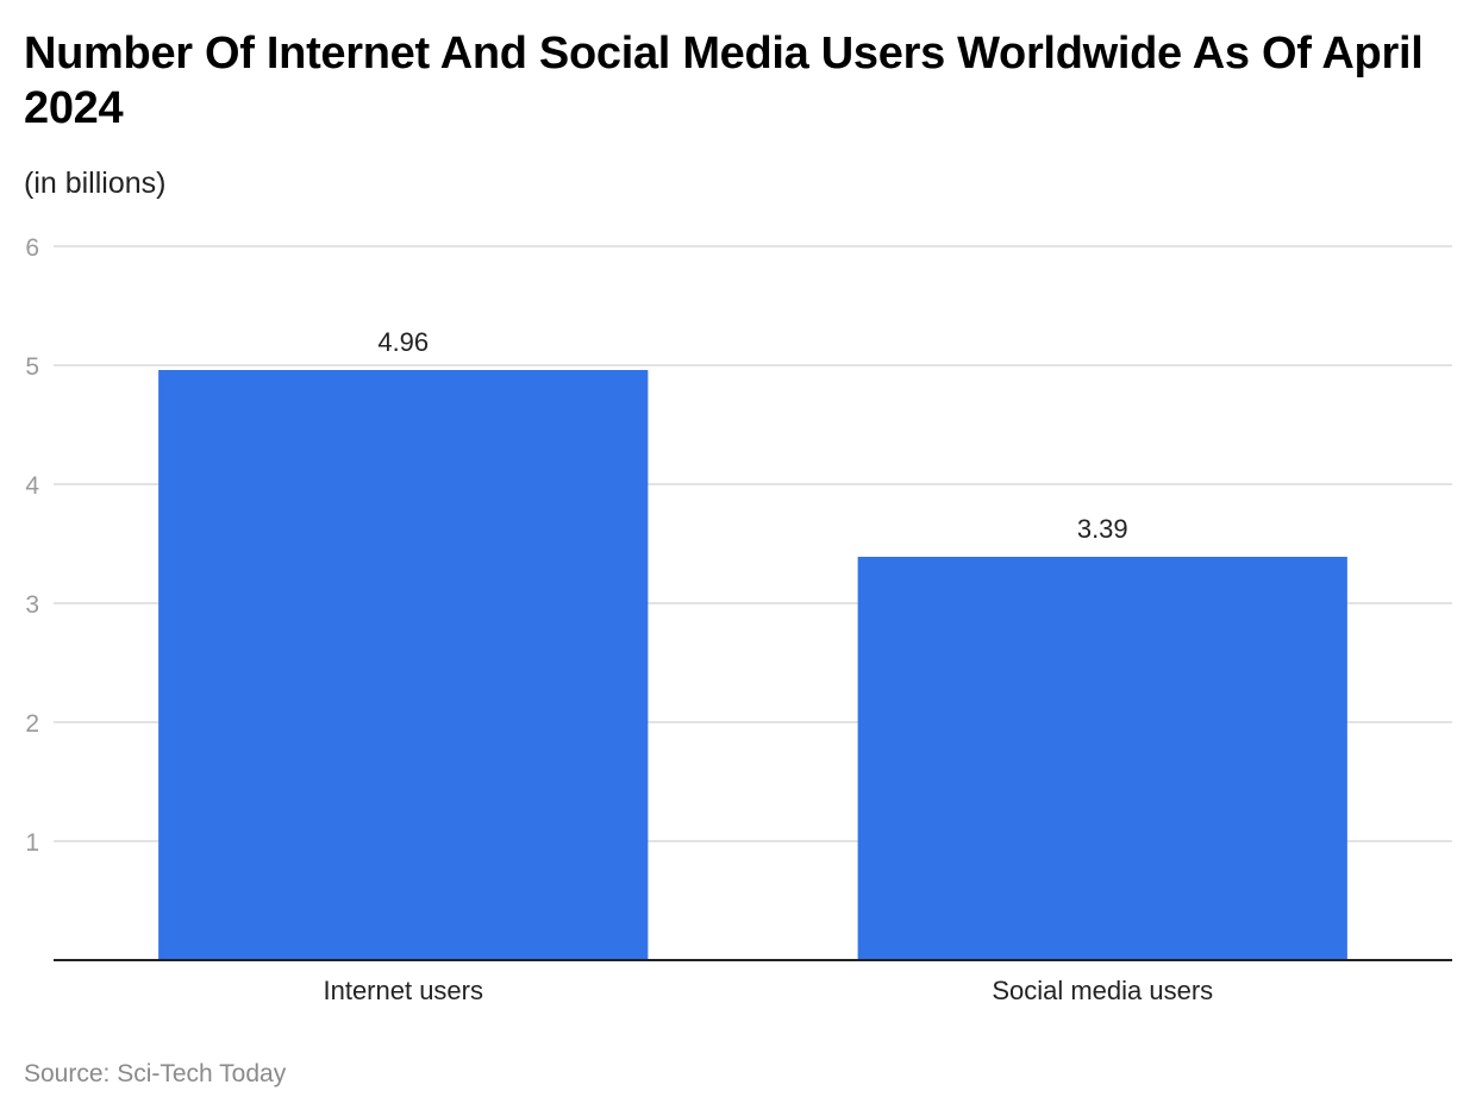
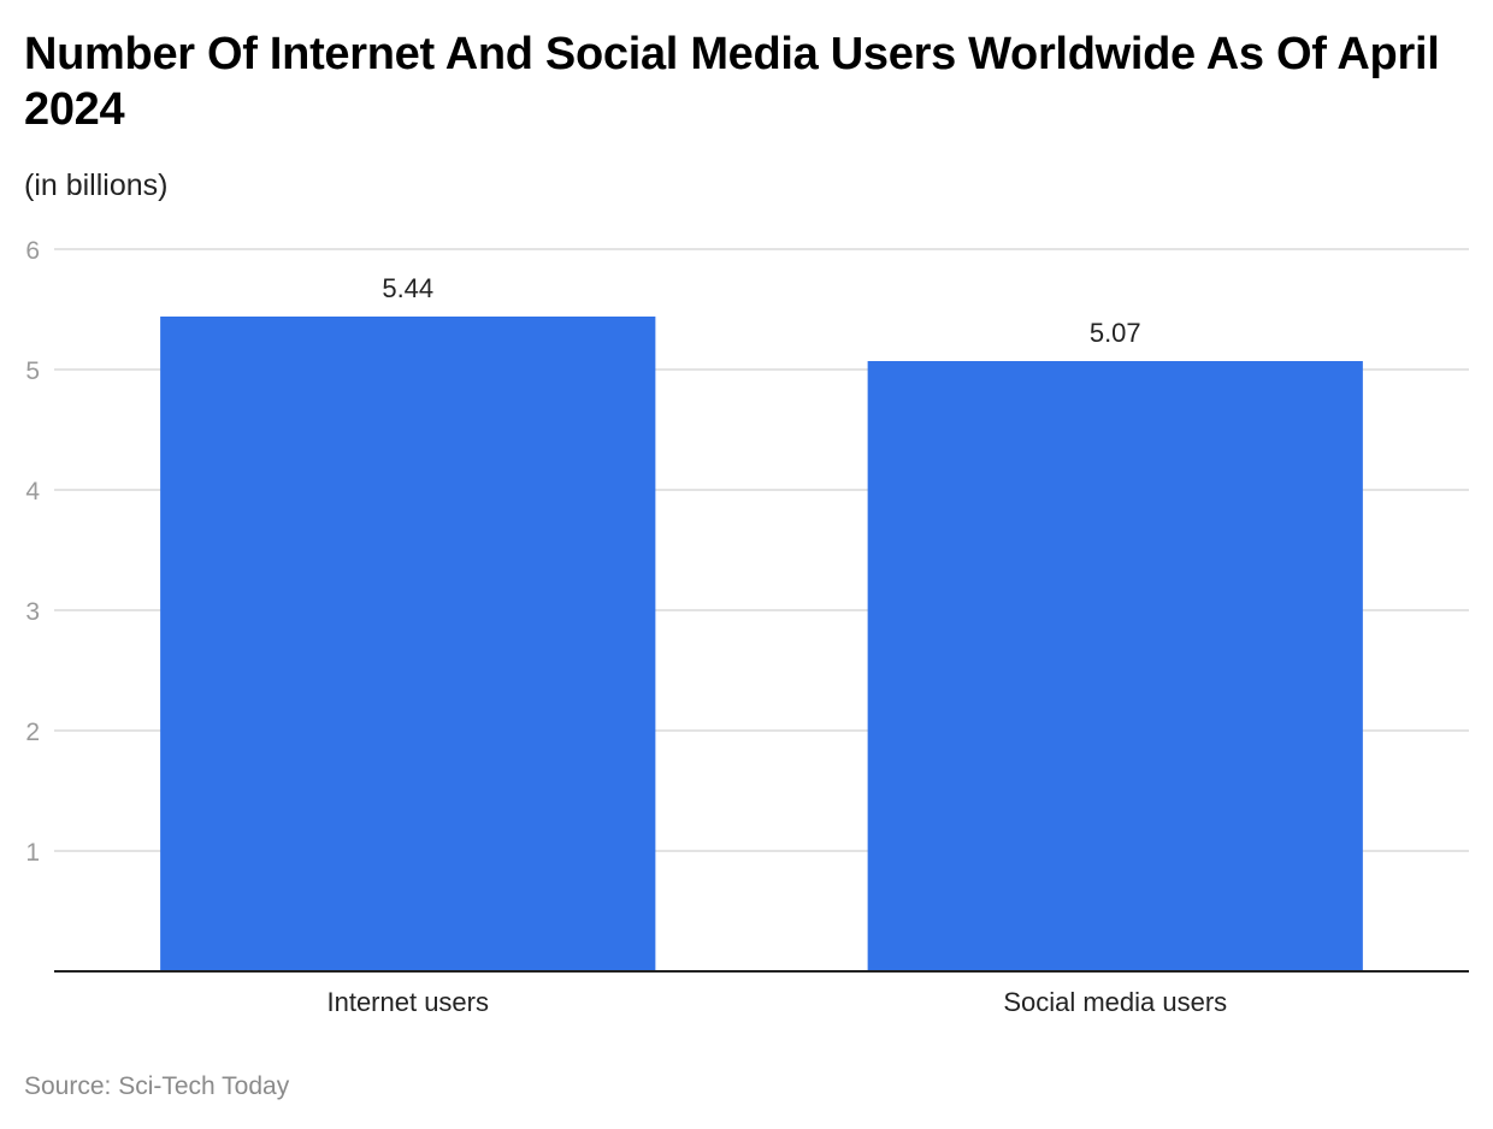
Internet users: 4.96 -> 5.44
Social media users: 3.39 -> 5.07
